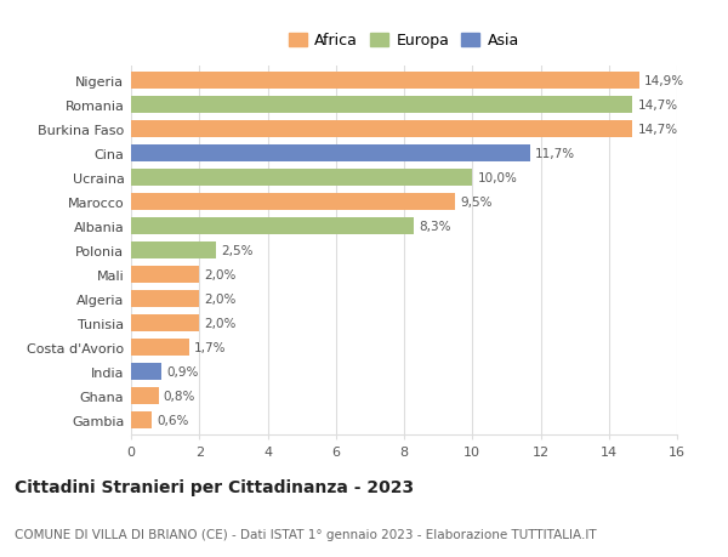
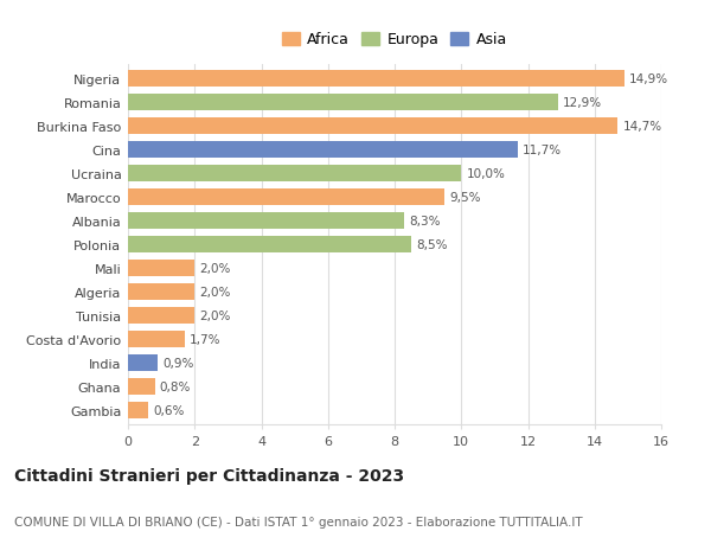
Romania: 14,7% -> 12,9%
Polonia: 2,5% -> 8,5%
